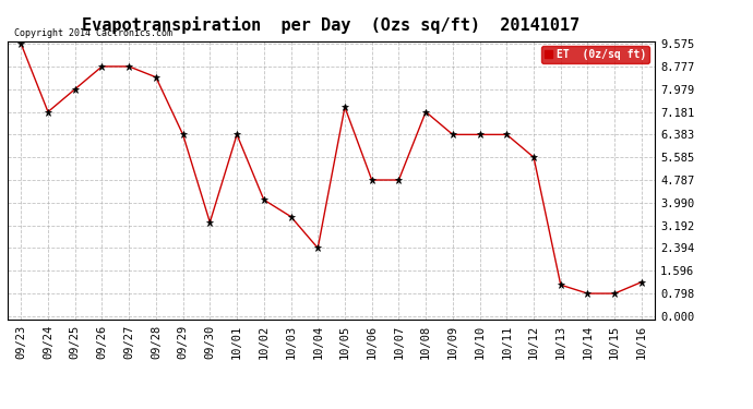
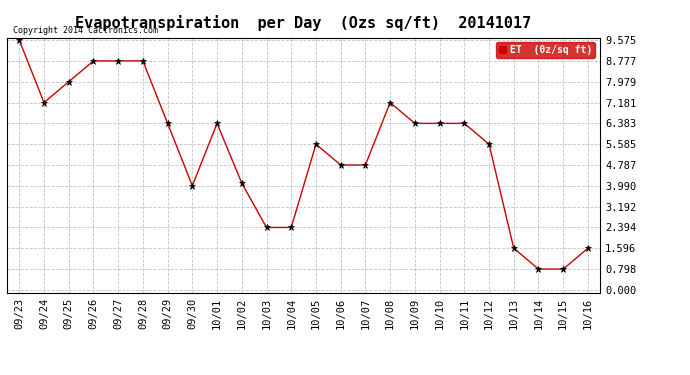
09/28: 8.40 -> 8.78
09/30: 3.30 -> 3.99
10/03: 3.50 -> 2.39
10/05: 7.35 -> 5.58
10/13: 1.10 -> 1.60
10/16: 1.20 -> 1.60
